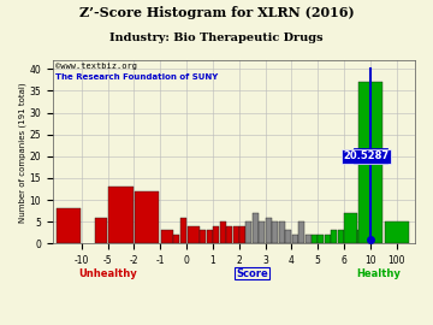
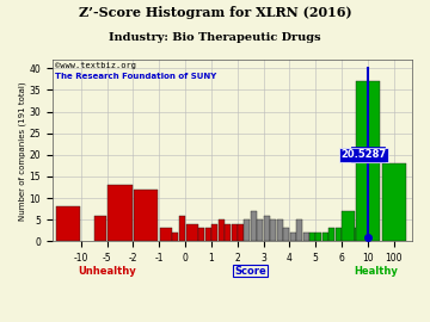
100: 5 -> 18
